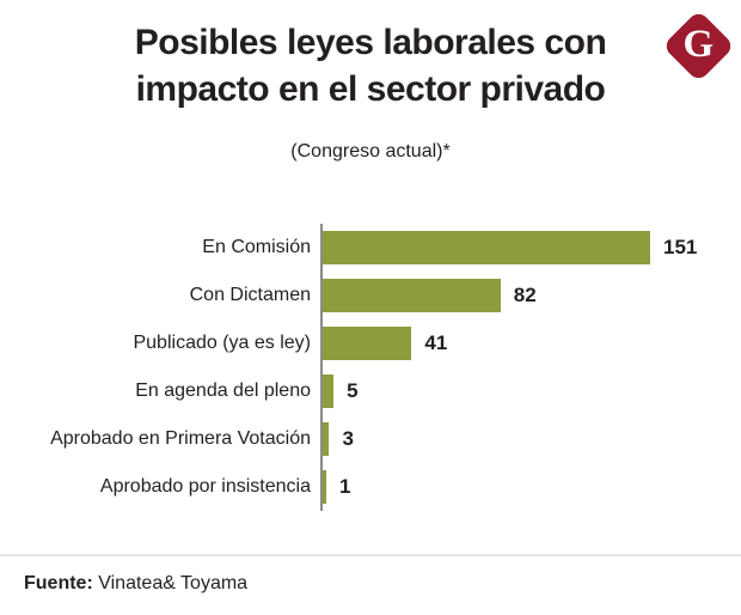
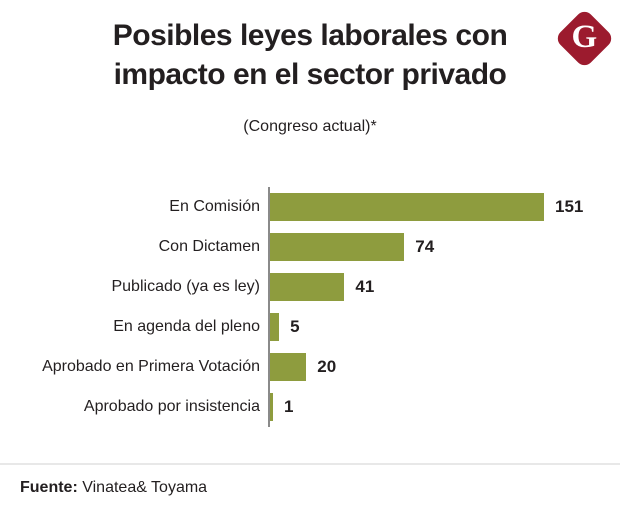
Con Dictamen: 82 -> 74
Aprobado en Primera Votación: 3 -> 20
